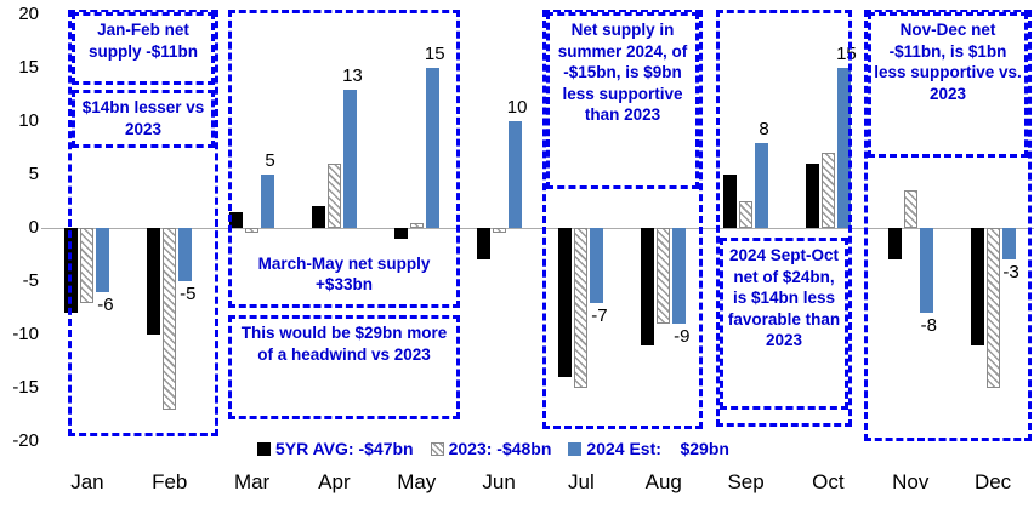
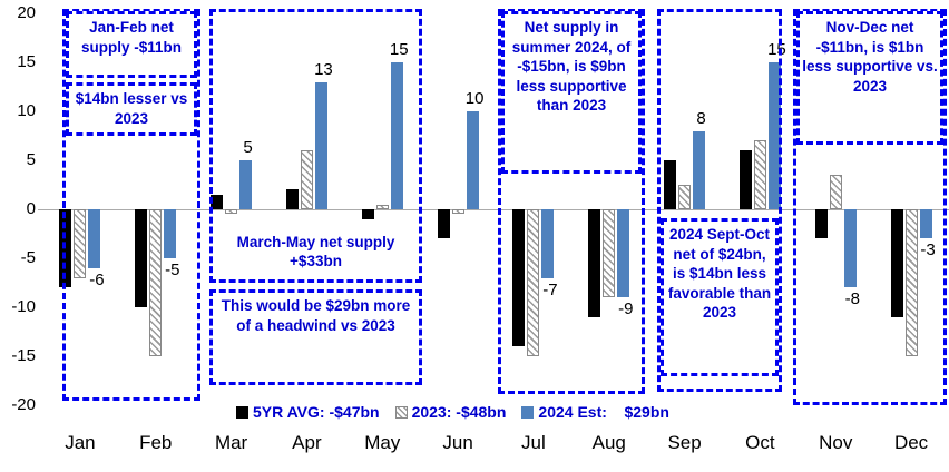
2023: -$48bn/Feb: -17 -> -15
